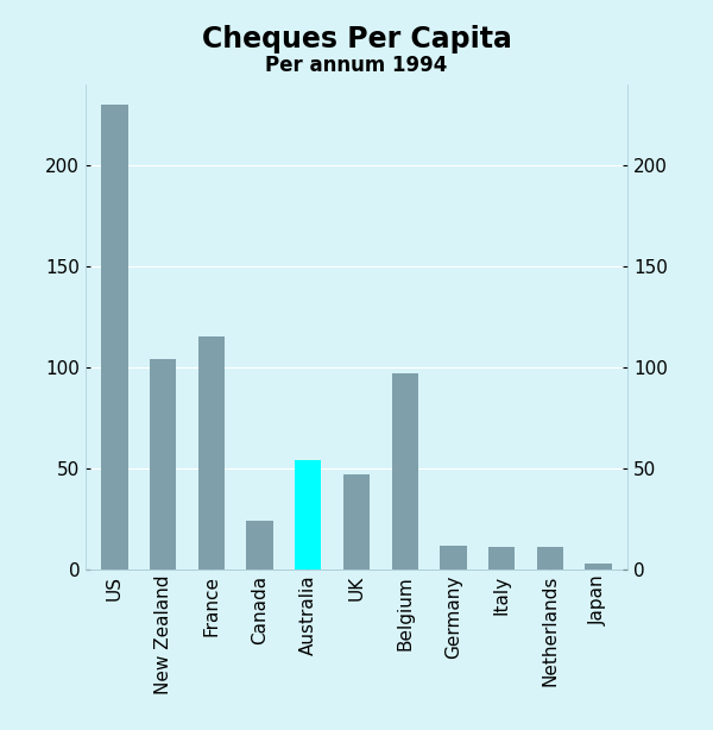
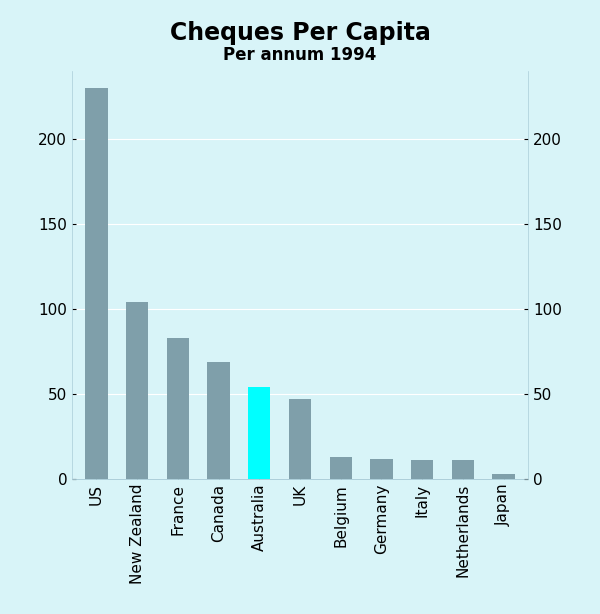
France: 115 -> 83
Canada: 24 -> 69
Belgium: 97 -> 13
